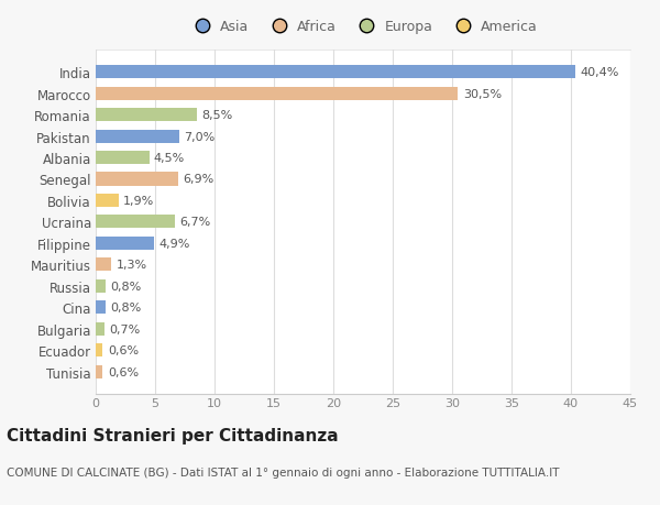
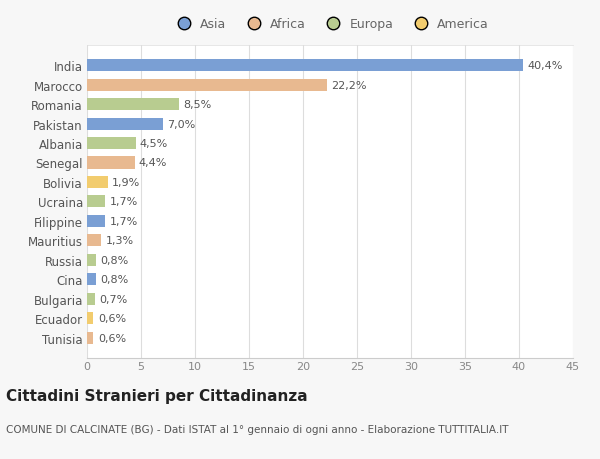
Marocco: 30,5% -> 22,2%
Senegal: 6,9% -> 4,4%
Ucraina: 6,7% -> 1,7%
Filippine: 4,9% -> 1,7%
